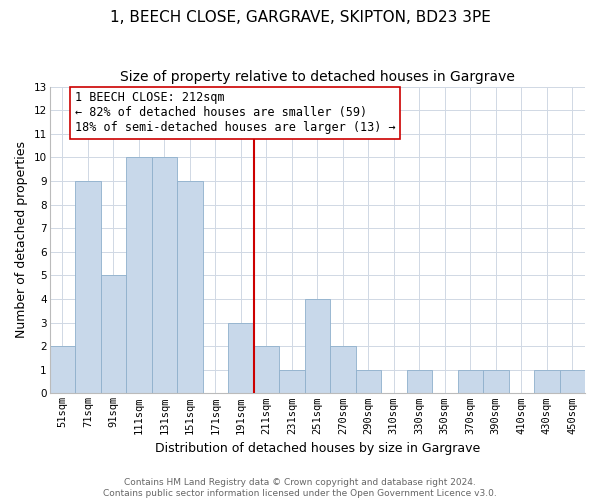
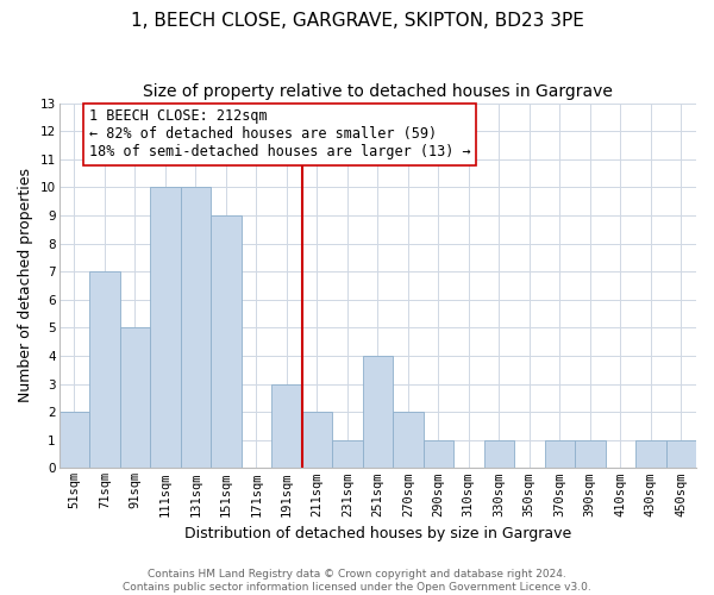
71sqm: 9 -> 7
